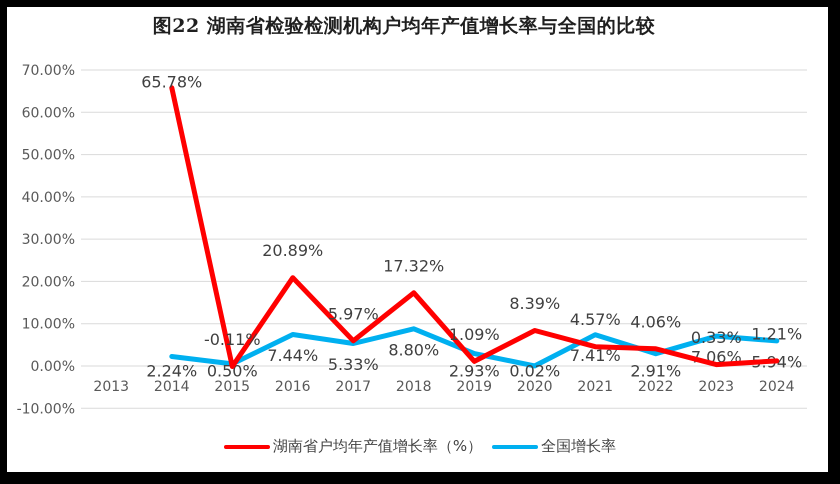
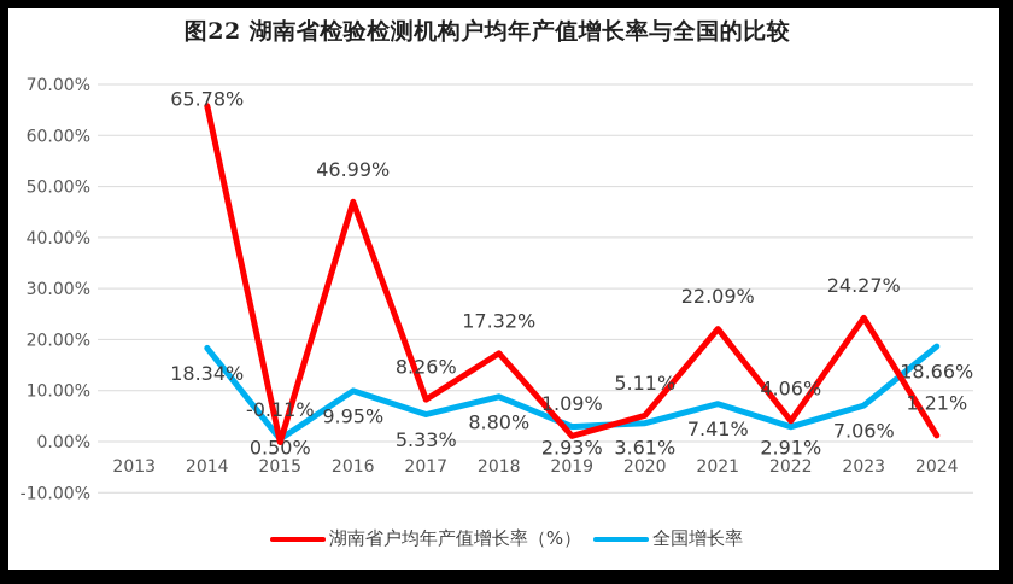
全国增长率/2014: 2.24% -> 18.34%
湖南省户均年产值增长率（%）/2016: 20.89% -> 46.99%
全国增长率/2016: 7.44% -> 9.95%
湖南省户均年产值增长率（%）/2017: 5.97% -> 8.26%
湖南省户均年产值增长率（%）/2020: 8.39% -> 5.11%
全国增长率/2020: 0.02% -> 3.61%
湖南省户均年产值增长率（%）/2021: 4.57% -> 22.09%
湖南省户均年产值增长率（%）/2023: 0.33% -> 24.27%
全国增长率/2024: 5.94% -> 18.66%
